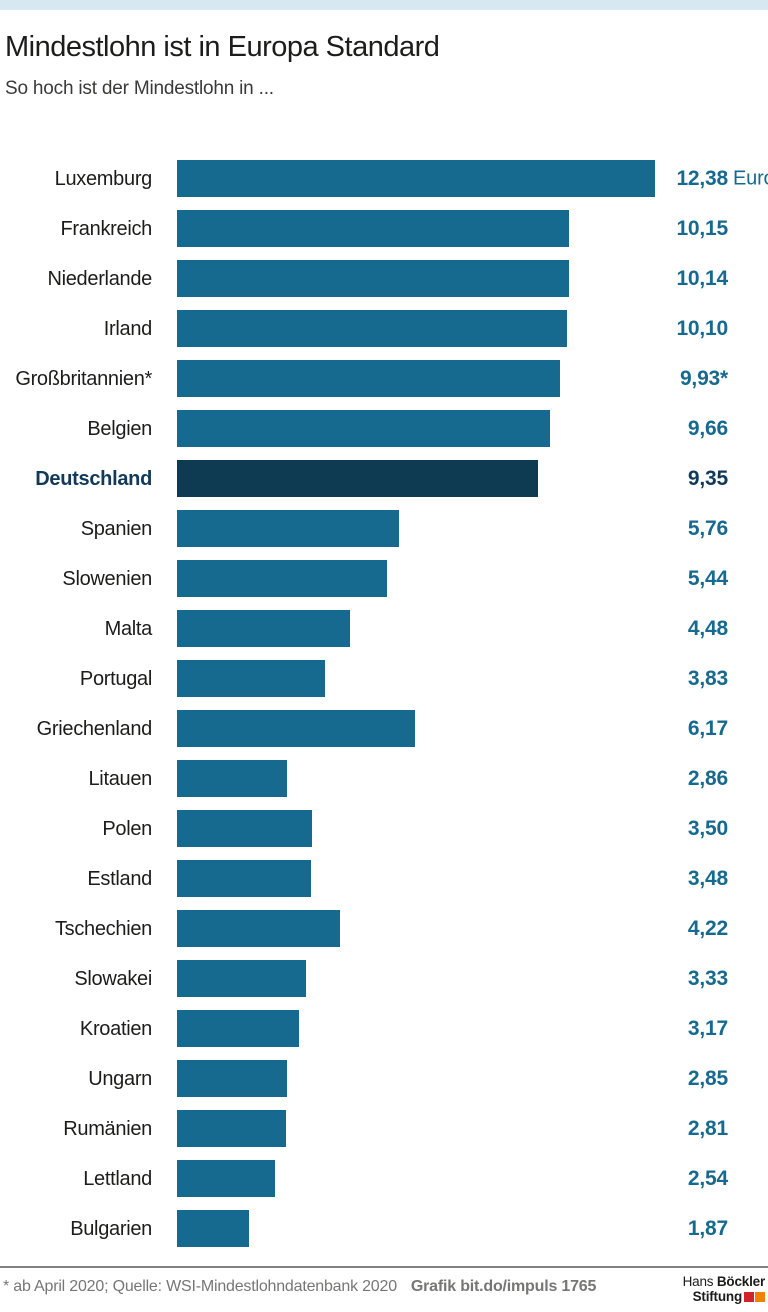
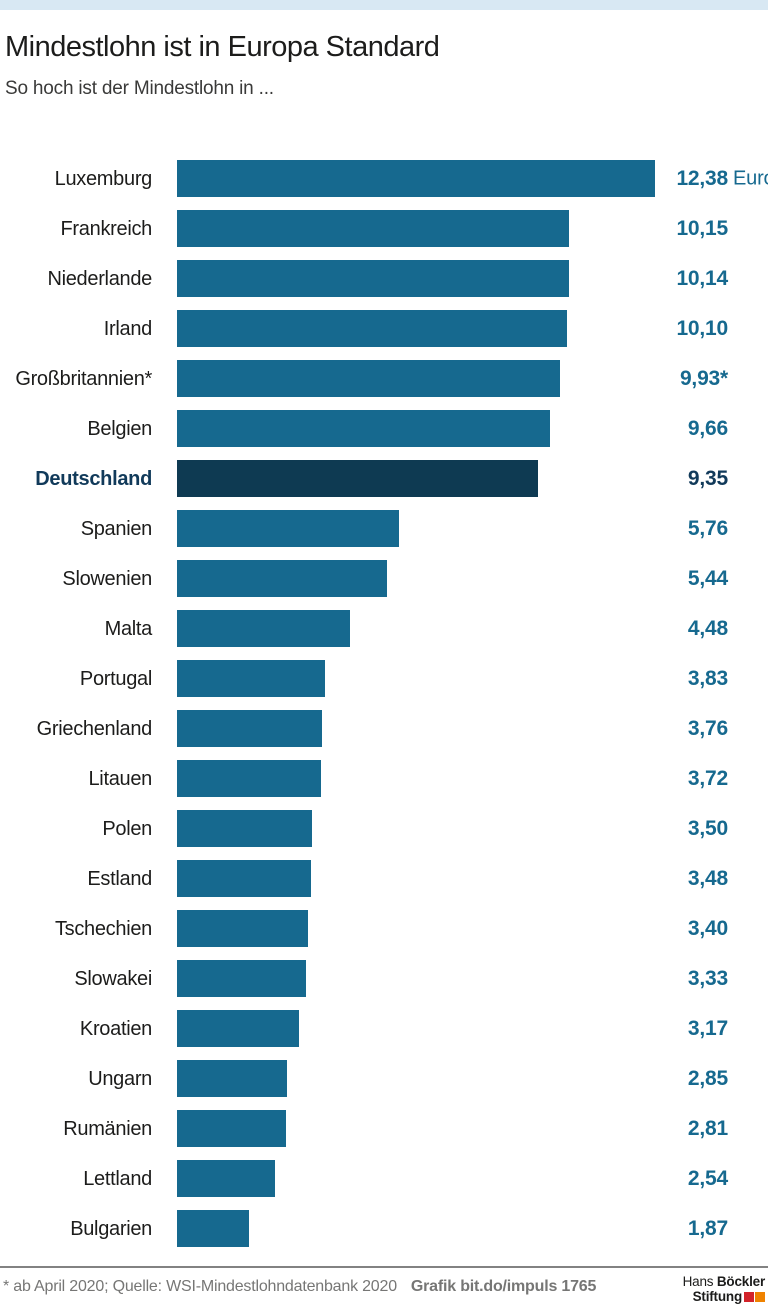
Griechenland: 6,17 -> 3,76
Litauen: 2,86 -> 3,72
Tschechien: 4,22 -> 3,40
